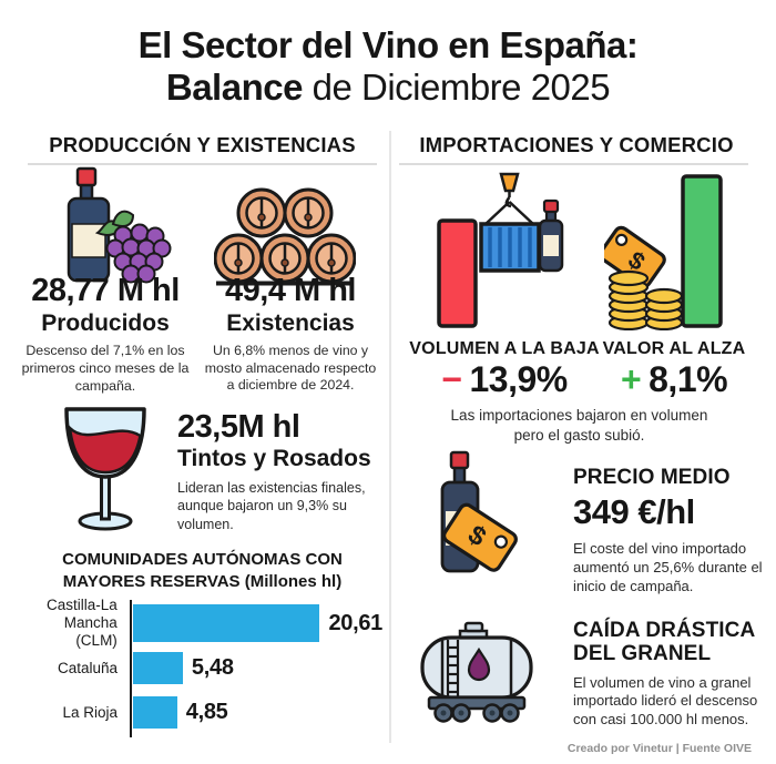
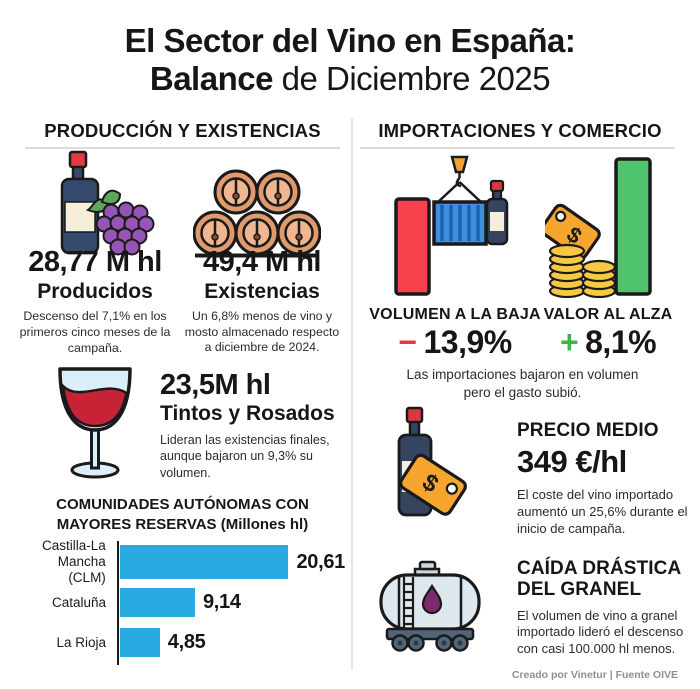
Cataluña: 5,48 -> 9,14
